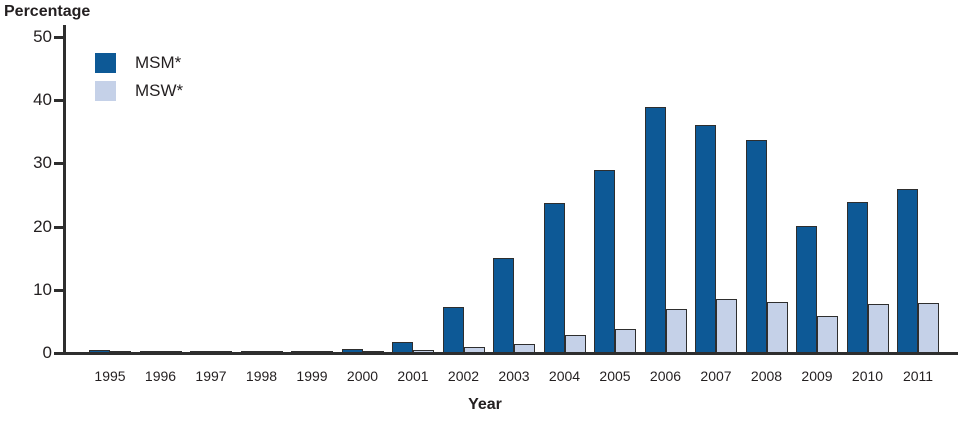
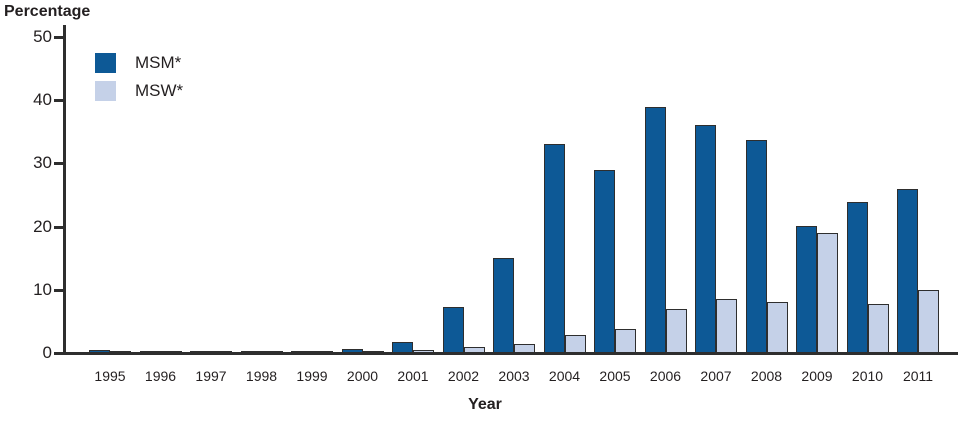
MSM*/2004: 24 -> 33
MSW*/2009: 6 -> 19
MSW*/2011: 8 -> 10
